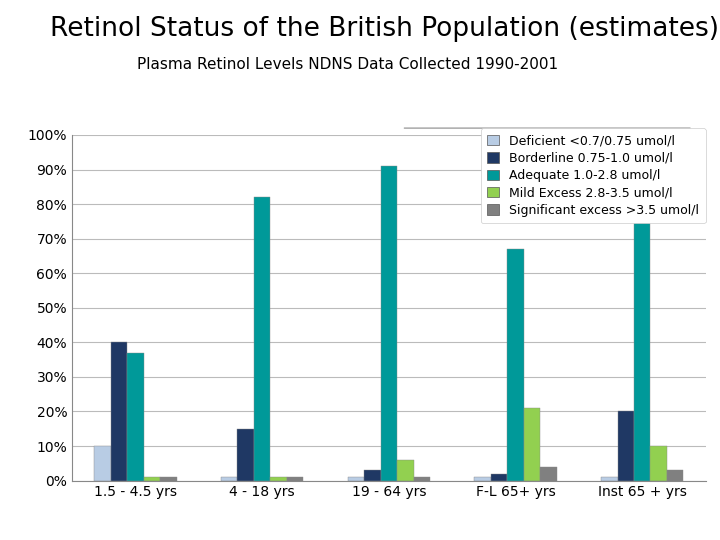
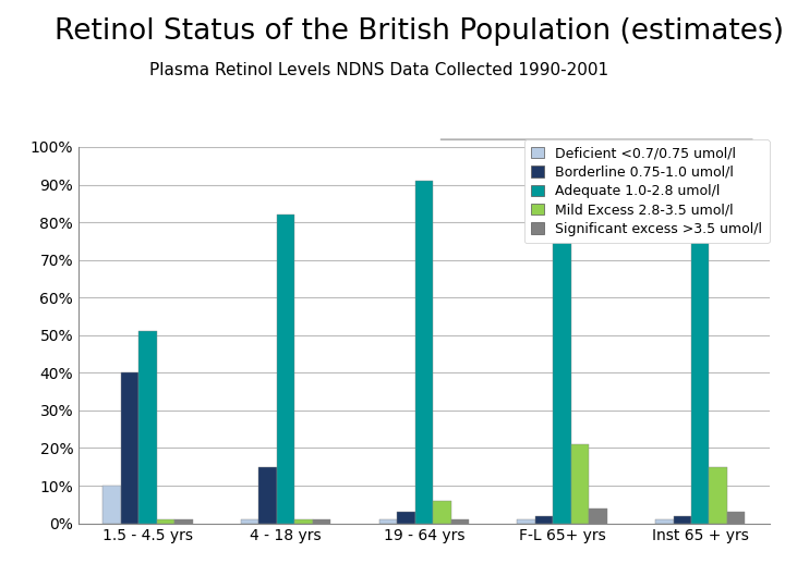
Adequate 1.0-2.8 umol/l/1.5 - 4.5 yrs: 37% -> 51%
Adequate 1.0-2.8 umol/l/F-L 65+ yrs: 67% -> 75%
Borderline 0.75-1.0 umol/l/Inst 65 + yrs: 20% -> 2%
Mild Excess 2.8-3.5 umol/l/Inst 65 + yrs: 10% -> 15%
